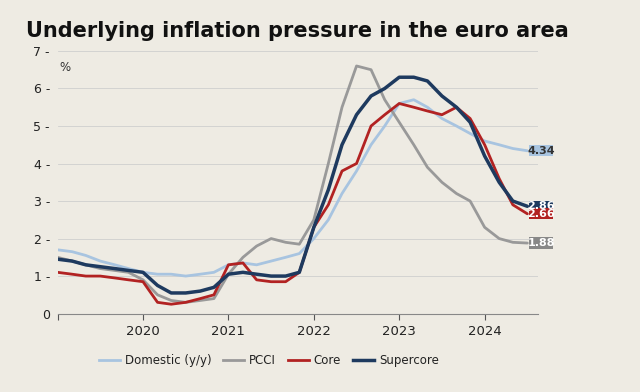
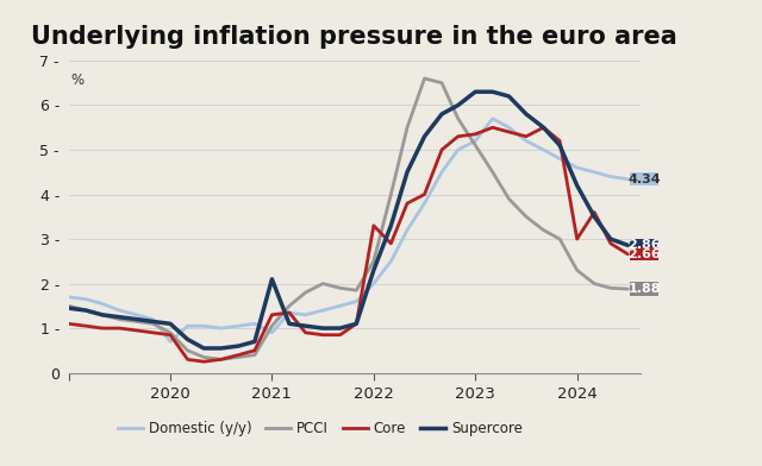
Domestic (y/y)/2020: 1.10 - -> 0.70 -
Domestic (y/y)/2021: 1.30 - -> 0.90 -
Supercore/2021: 1.05 - -> 2.10 -
Core/2022: 2.30 - -> 3.30 -
Domestic (y/y)/2023: 5.60 - -> 5.20 -
Core/2023: 5.60 - -> 5.35 -
Core/2024: 4.50 - -> 3.00 -
